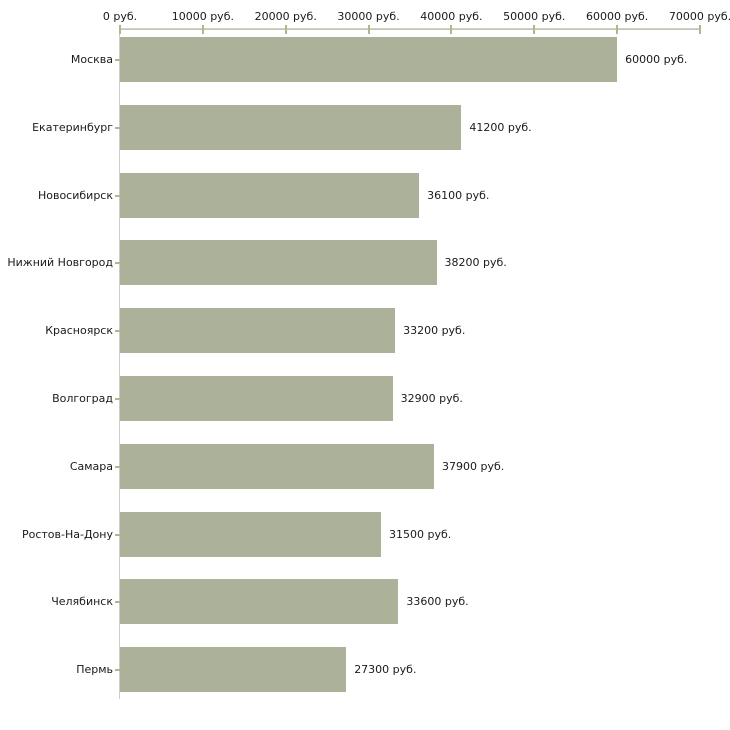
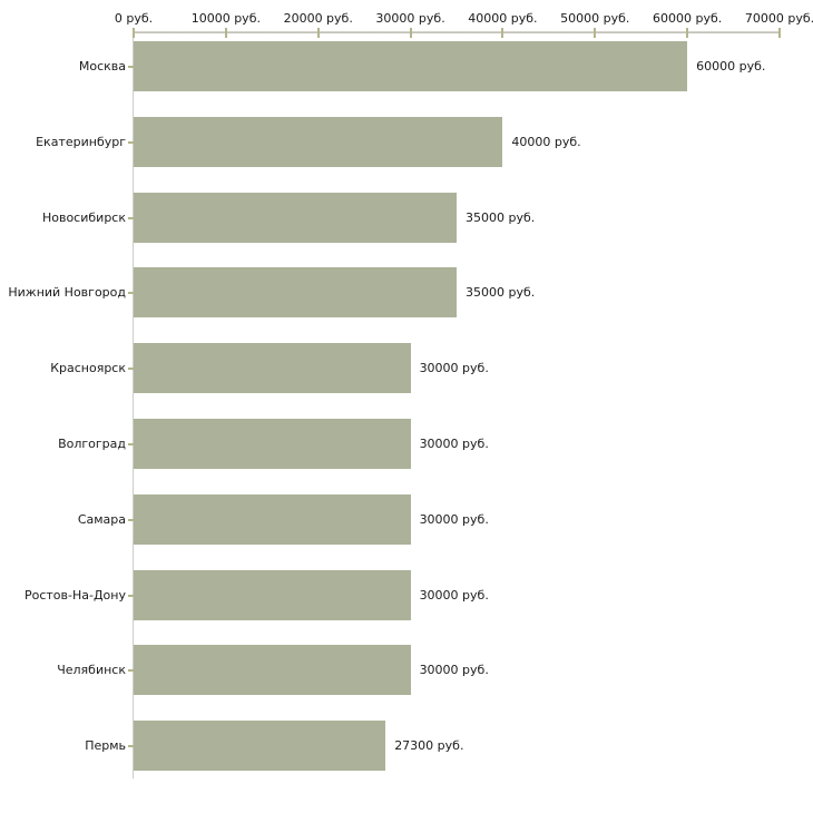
Екатеринбург: 41200 -> 40000
Новосибирск: 36100 -> 35000
Нижний Новгород: 38200 -> 35000
Красноярск: 33200 -> 30000
Волгоград: 32900 -> 30000
Самара: 37900 -> 30000
Ростов-На-Дону: 31500 -> 30000
Челябинск: 33600 -> 30000
